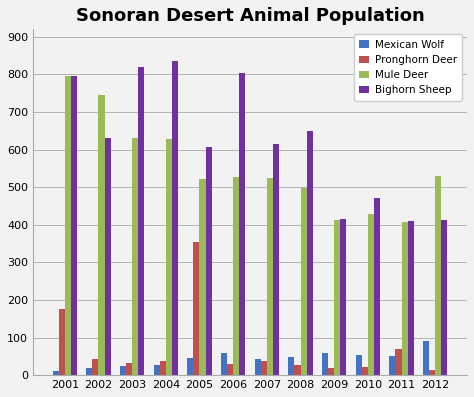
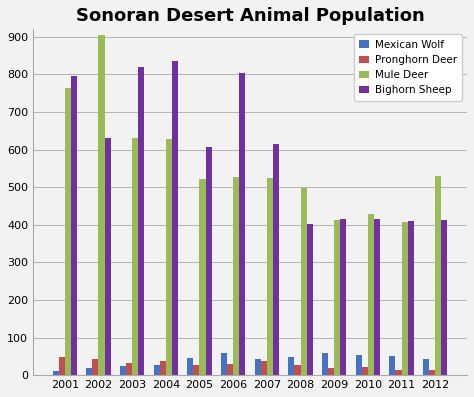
Pronghorn Deer/2001: 175 -> 48
Mule Deer/2001: 795 -> 765
Mule Deer/2002: 745 -> 905
Pronghorn Deer/2005: 355 -> 28
Bighorn Sheep/2008: 650 -> 402
Bighorn Sheep/2010: 470 -> 415
Pronghorn Deer/2011: 70 -> 15
Mexican Wolf/2012: 90 -> 42
